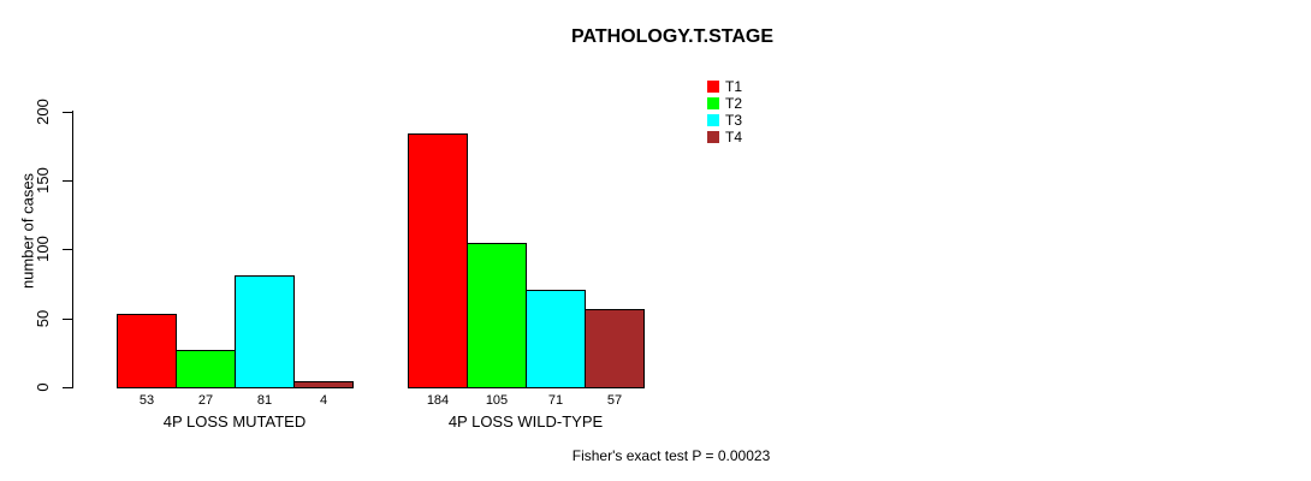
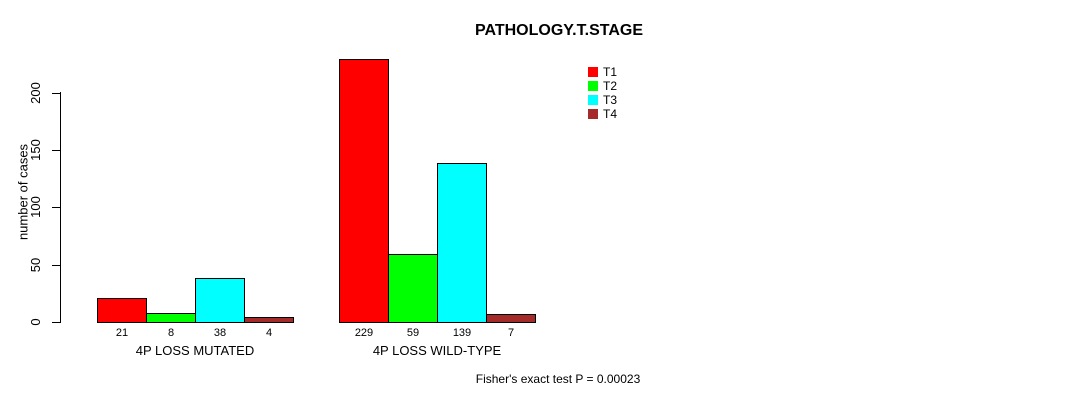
T1/4P LOSS MUTATED: 53 -> 21
T2/4P LOSS MUTATED: 27 -> 8
T3/4P LOSS MUTATED: 81 -> 38
T1/4P LOSS WILD-TYPE: 184 -> 229
T2/4P LOSS WILD-TYPE: 105 -> 59
T3/4P LOSS WILD-TYPE: 71 -> 139
T4/4P LOSS WILD-TYPE: 57 -> 7
